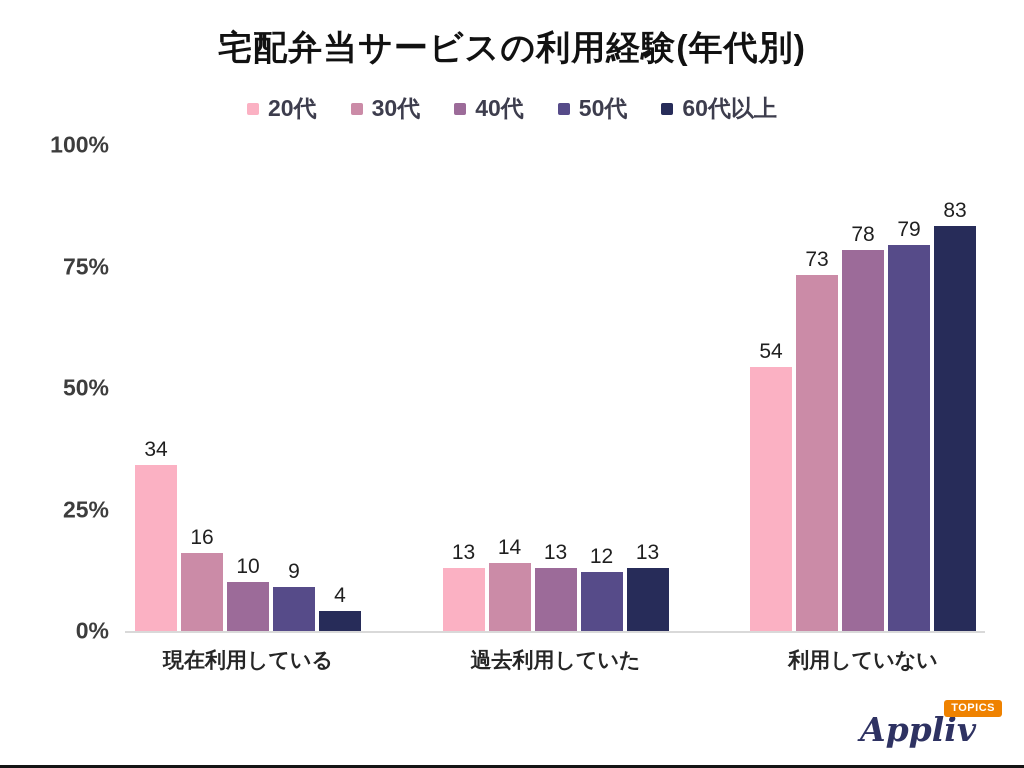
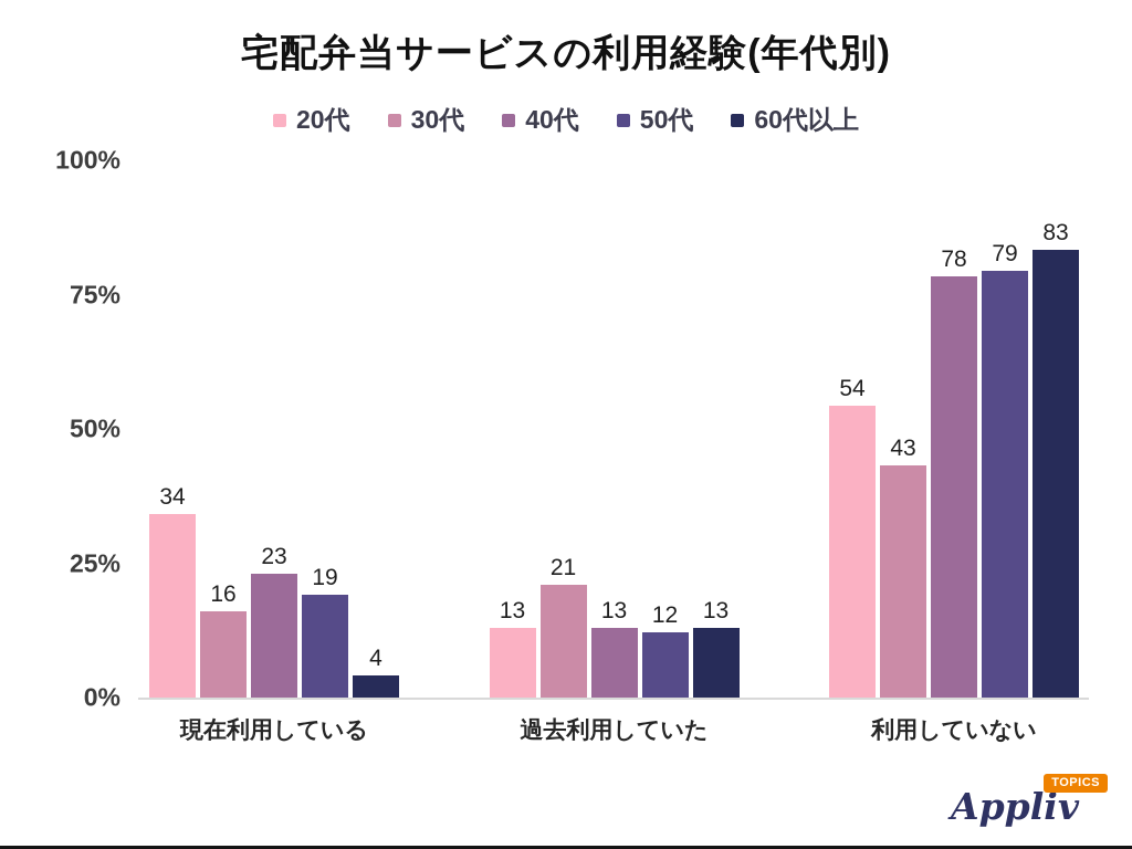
40代/現在利用している: 10 -> 23
50代/現在利用している: 9 -> 19
30代/過去利用していた: 14 -> 21
30代/利用していない: 73 -> 43
